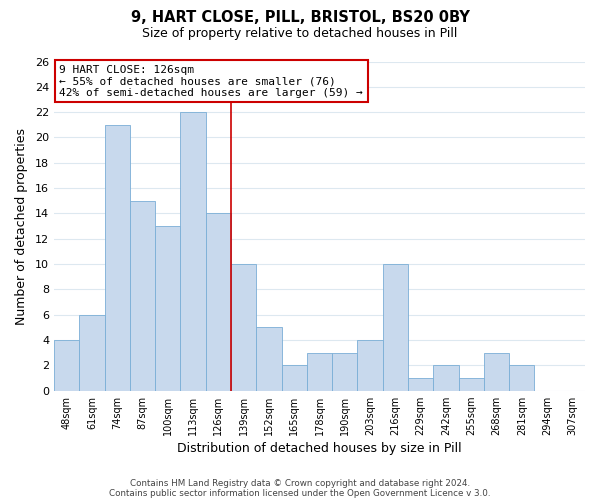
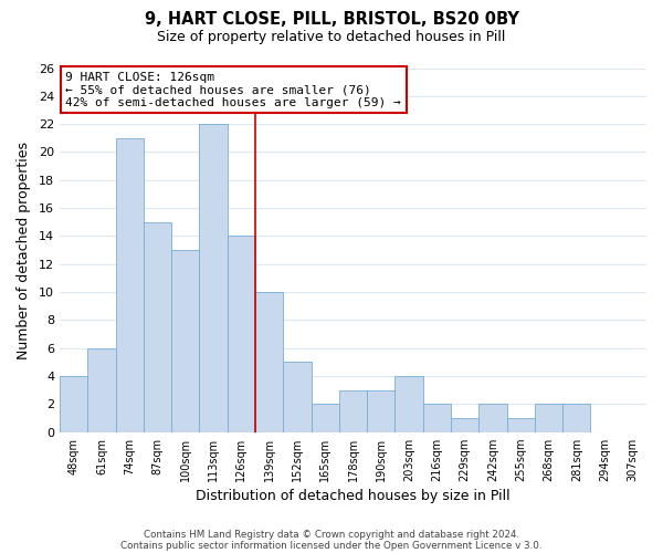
216sqm: 10 -> 2
268sqm: 3 -> 2
